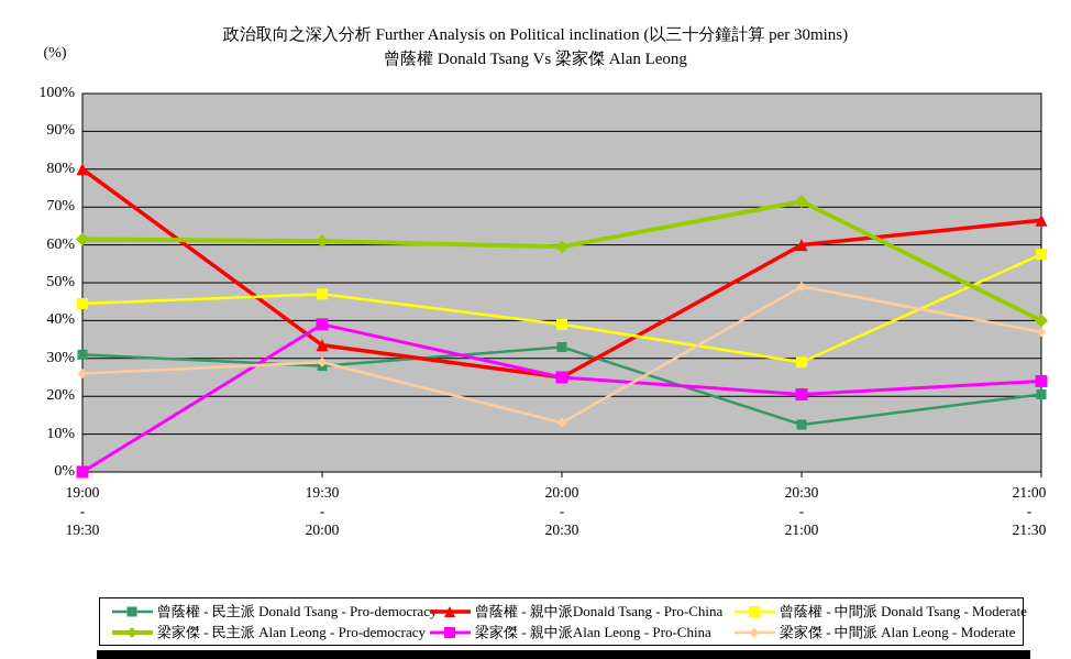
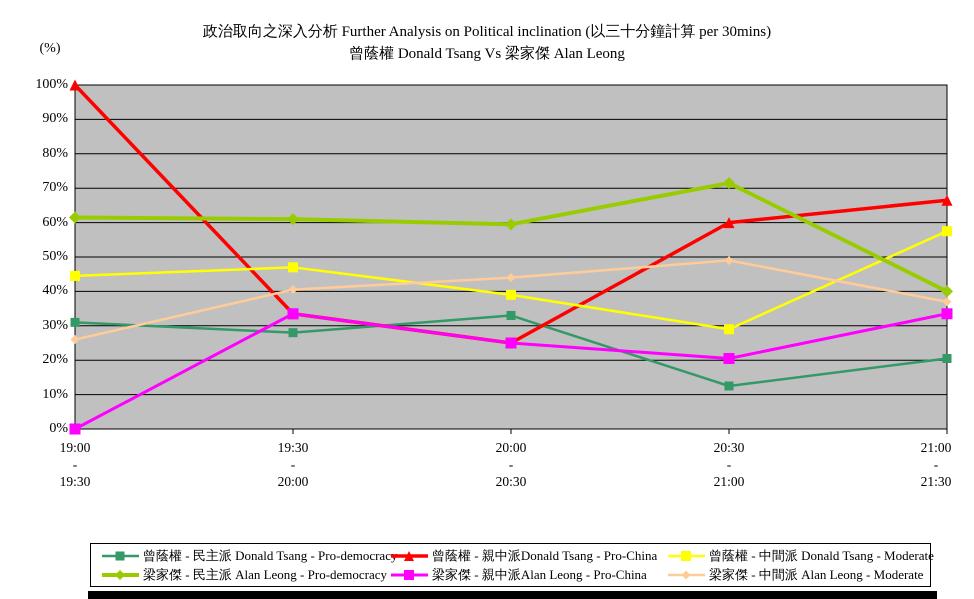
曾蔭權 - 親中派Donald Tsang - Pro-China/19:00 - 19:30: 80% -> 100%
梁家傑 - 親中派Alan Leong - Pro-China/19:30 - 20:00: 39% -> 34%
梁家傑 - 中間派 Alan Leong - Moderate/19:30 - 20:00: 29% -> 40%
梁家傑 - 中間派 Alan Leong - Moderate/20:00 - 20:30: 13% -> 44%
梁家傑 - 親中派Alan Leong - Pro-China/21:00 - 21:30: 24% -> 34%
